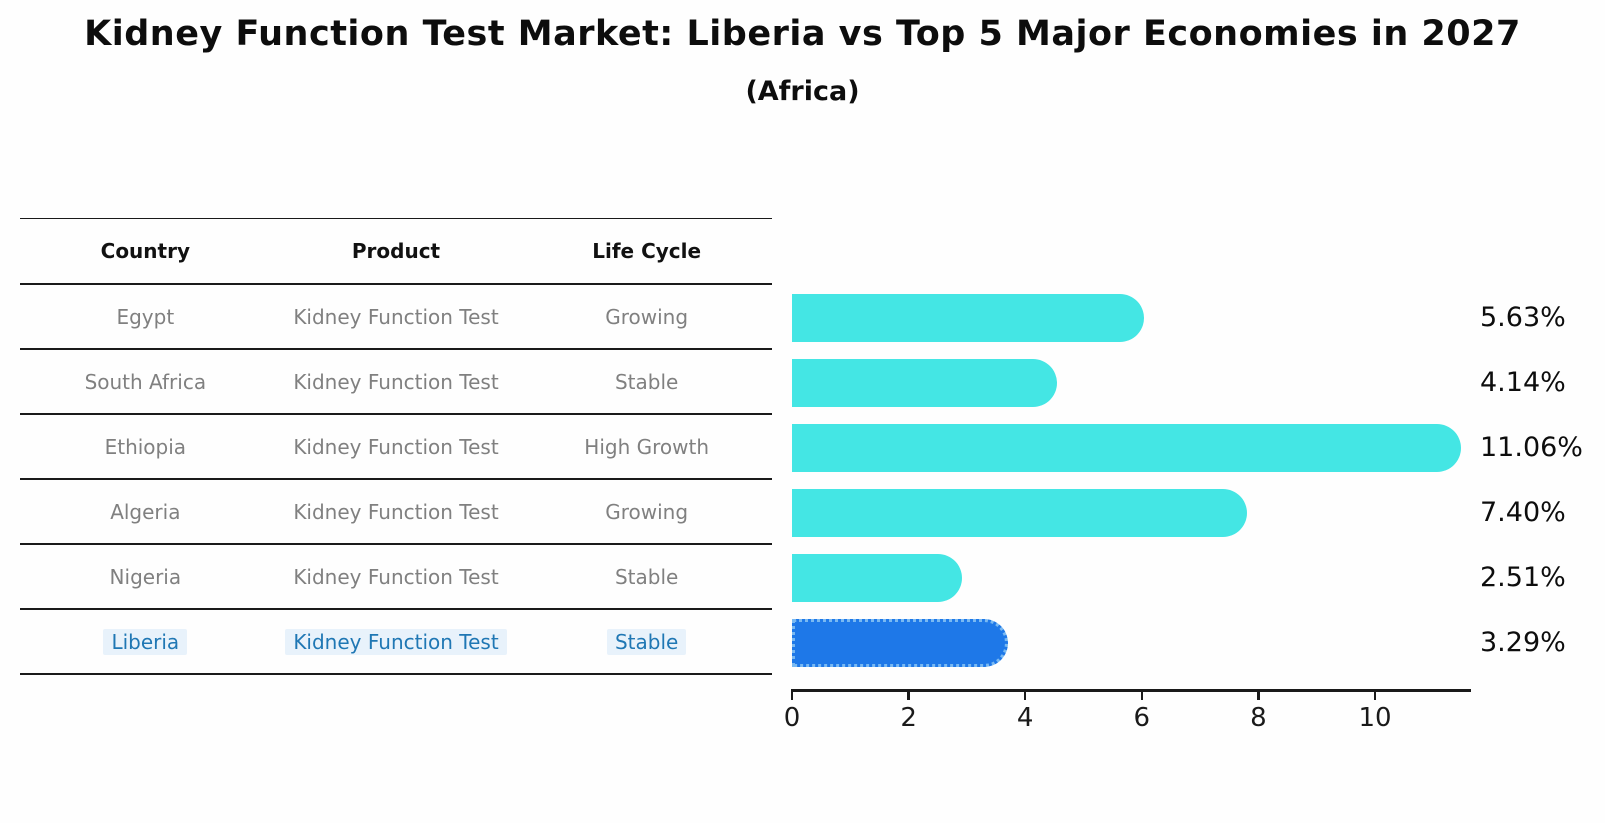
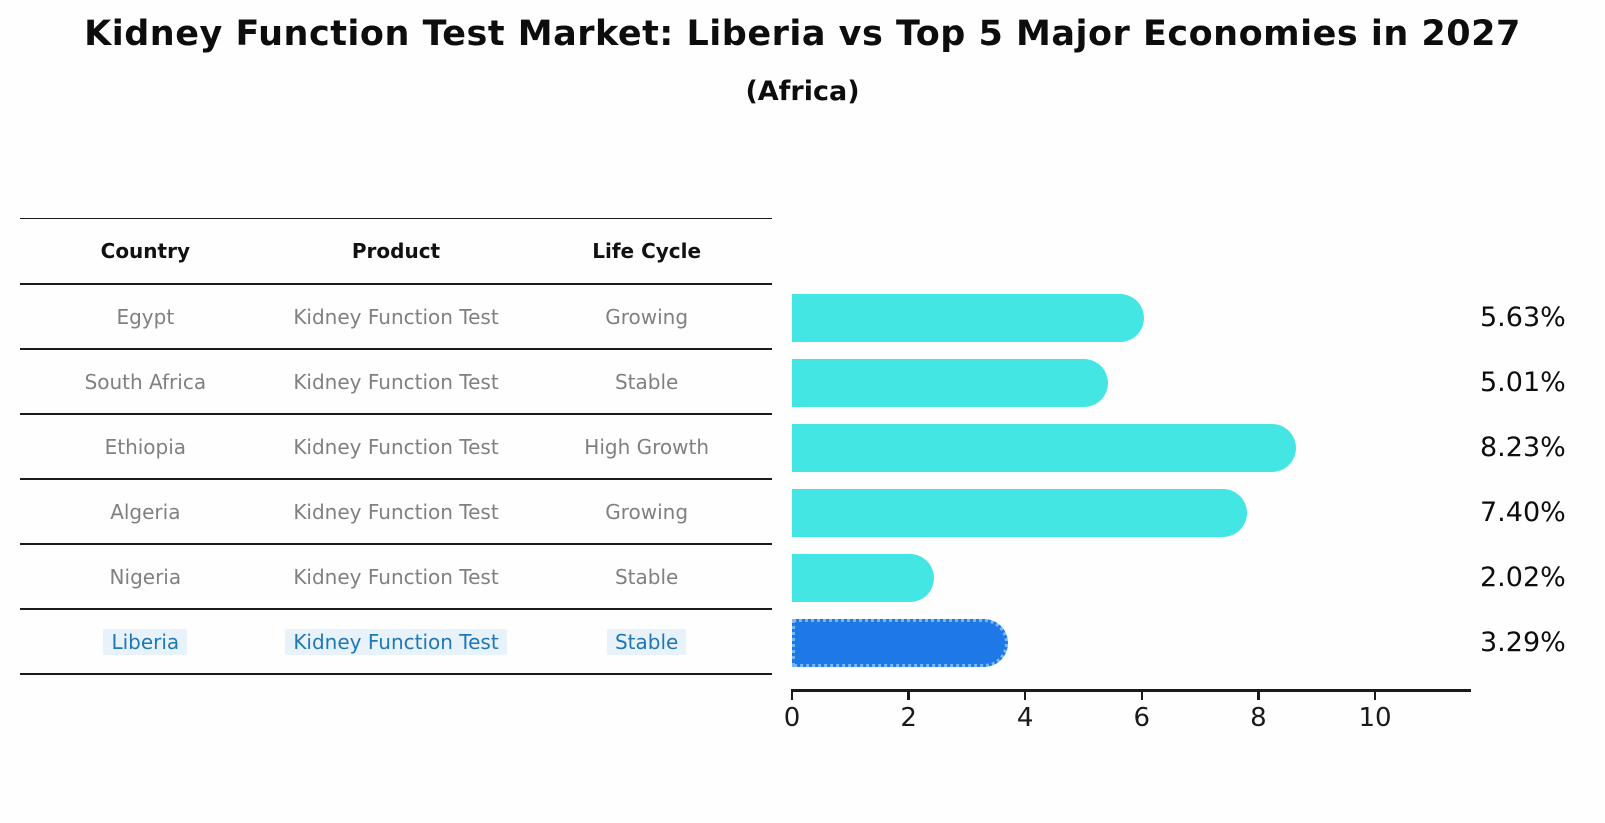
South Africa: 4.14% -> 5.01%
Ethiopia: 11.06% -> 8.23%
Nigeria: 2.51% -> 2.02%
